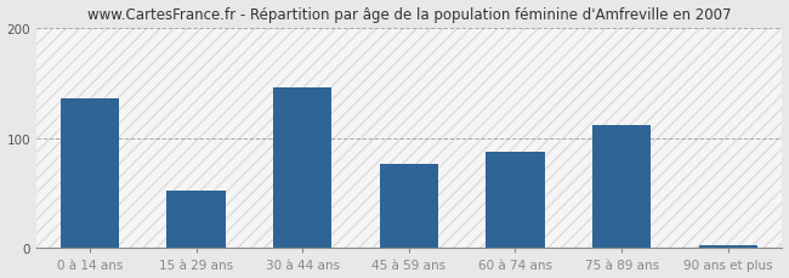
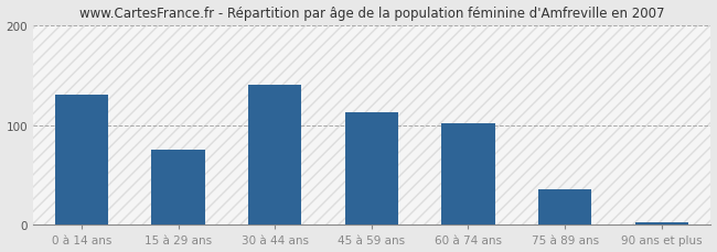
0 à 14 ans: 136 -> 130
15 à 29 ans: 52 -> 75
30 à 44 ans: 146 -> 140
45 à 59 ans: 76 -> 113
60 à 74 ans: 88 -> 102
75 à 89 ans: 112 -> 36
